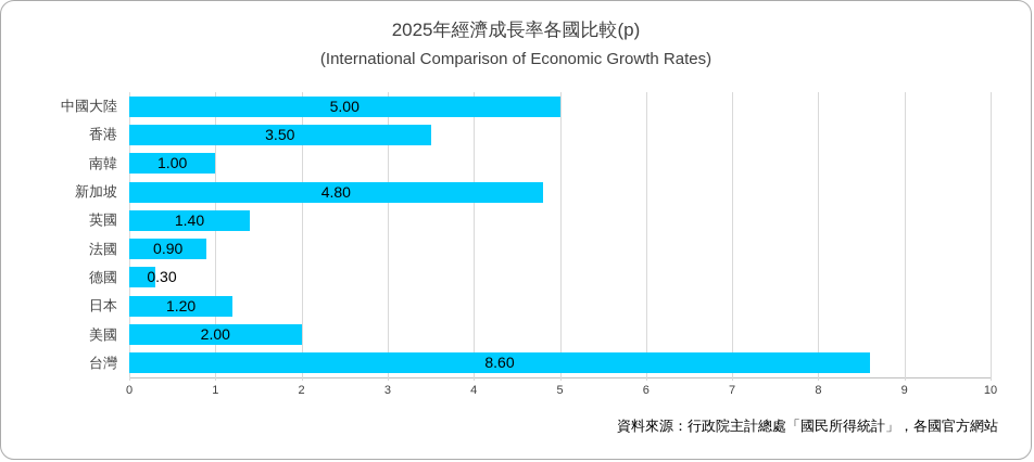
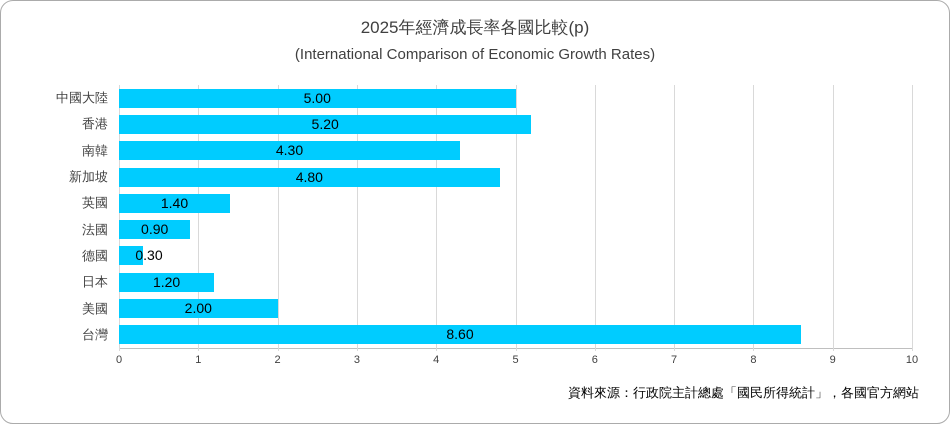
香港: 3.50 -> 5.20
南韓: 1.00 -> 4.30
